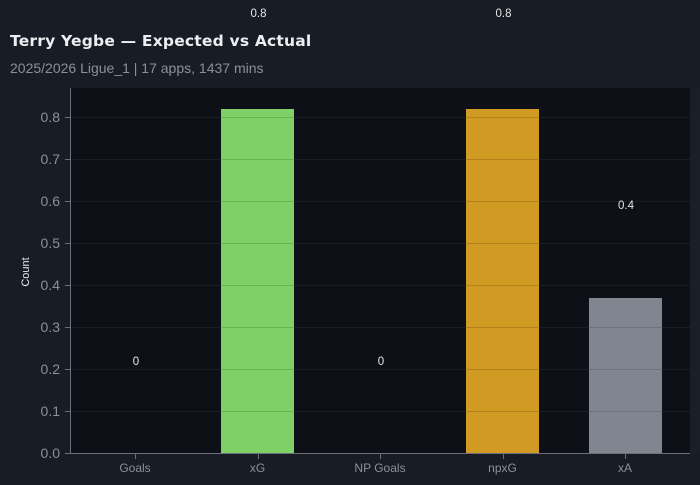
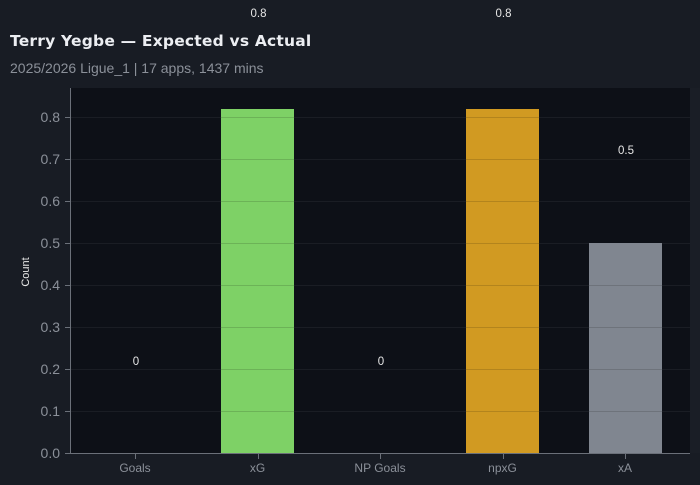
xA: 0.4 -> 0.5
